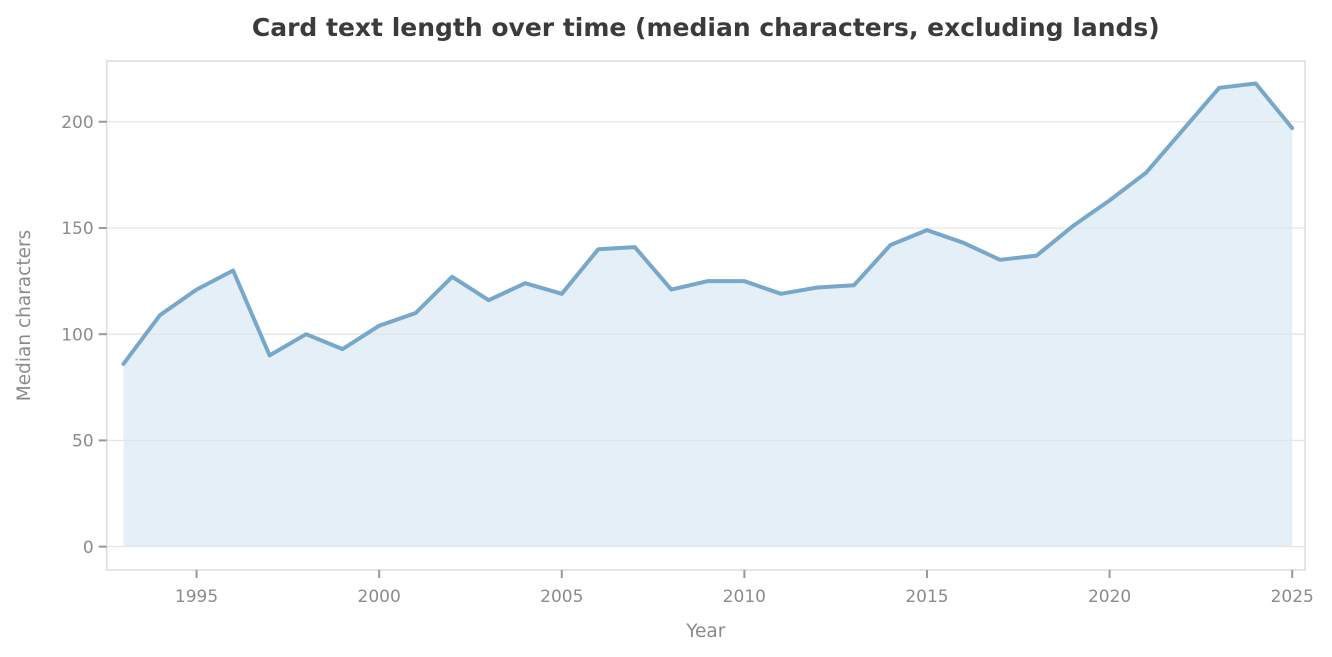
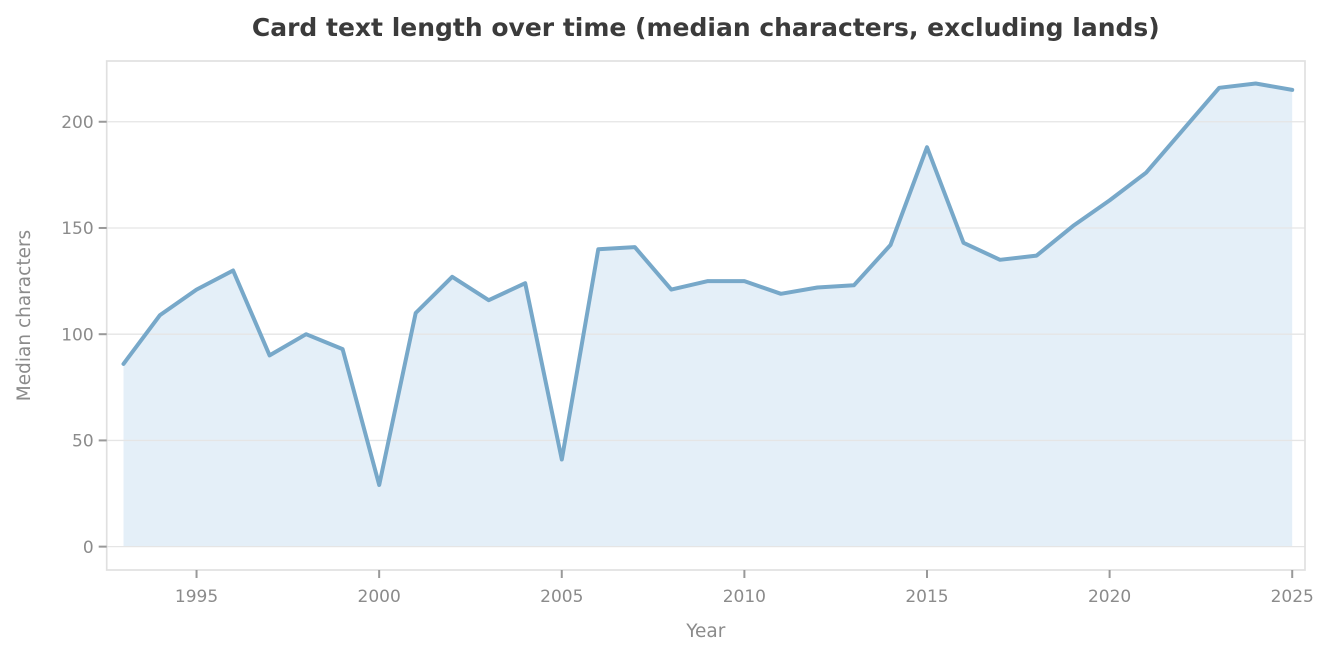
2000: 104 -> 29
2005: 119 -> 41
2015: 149 -> 188
2025: 197 -> 215
